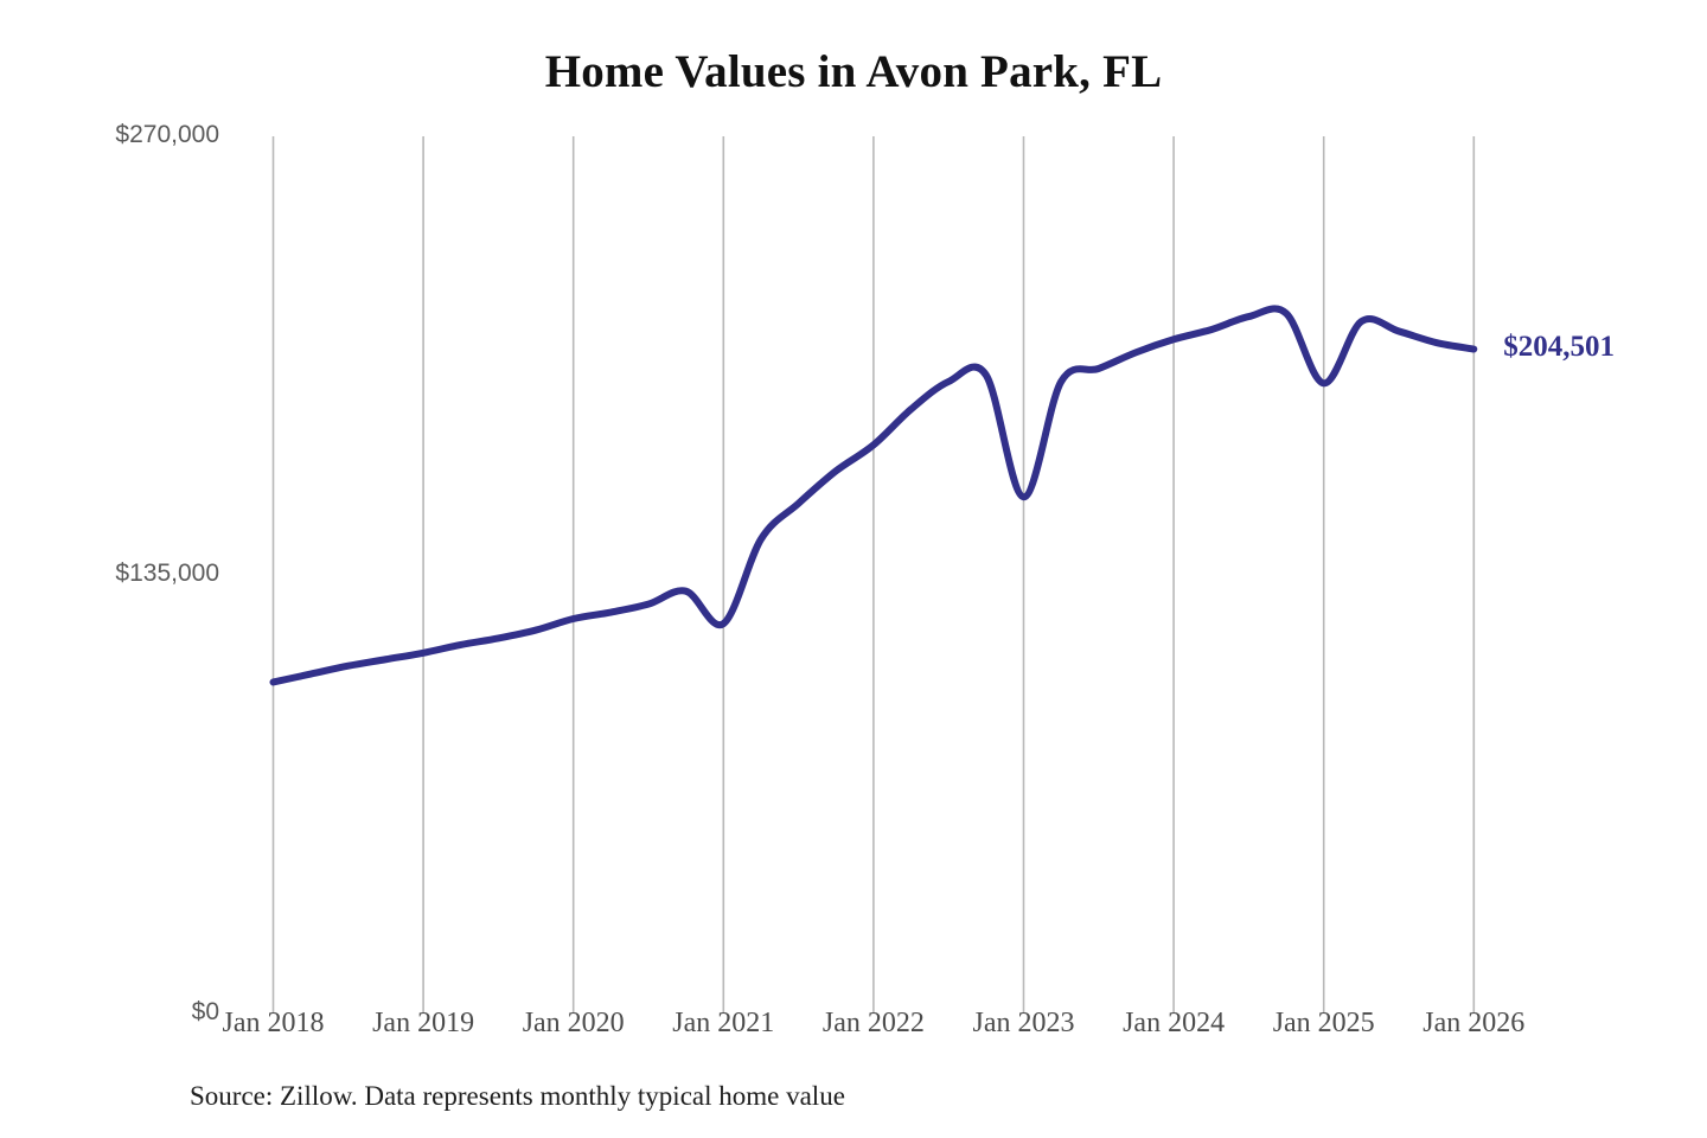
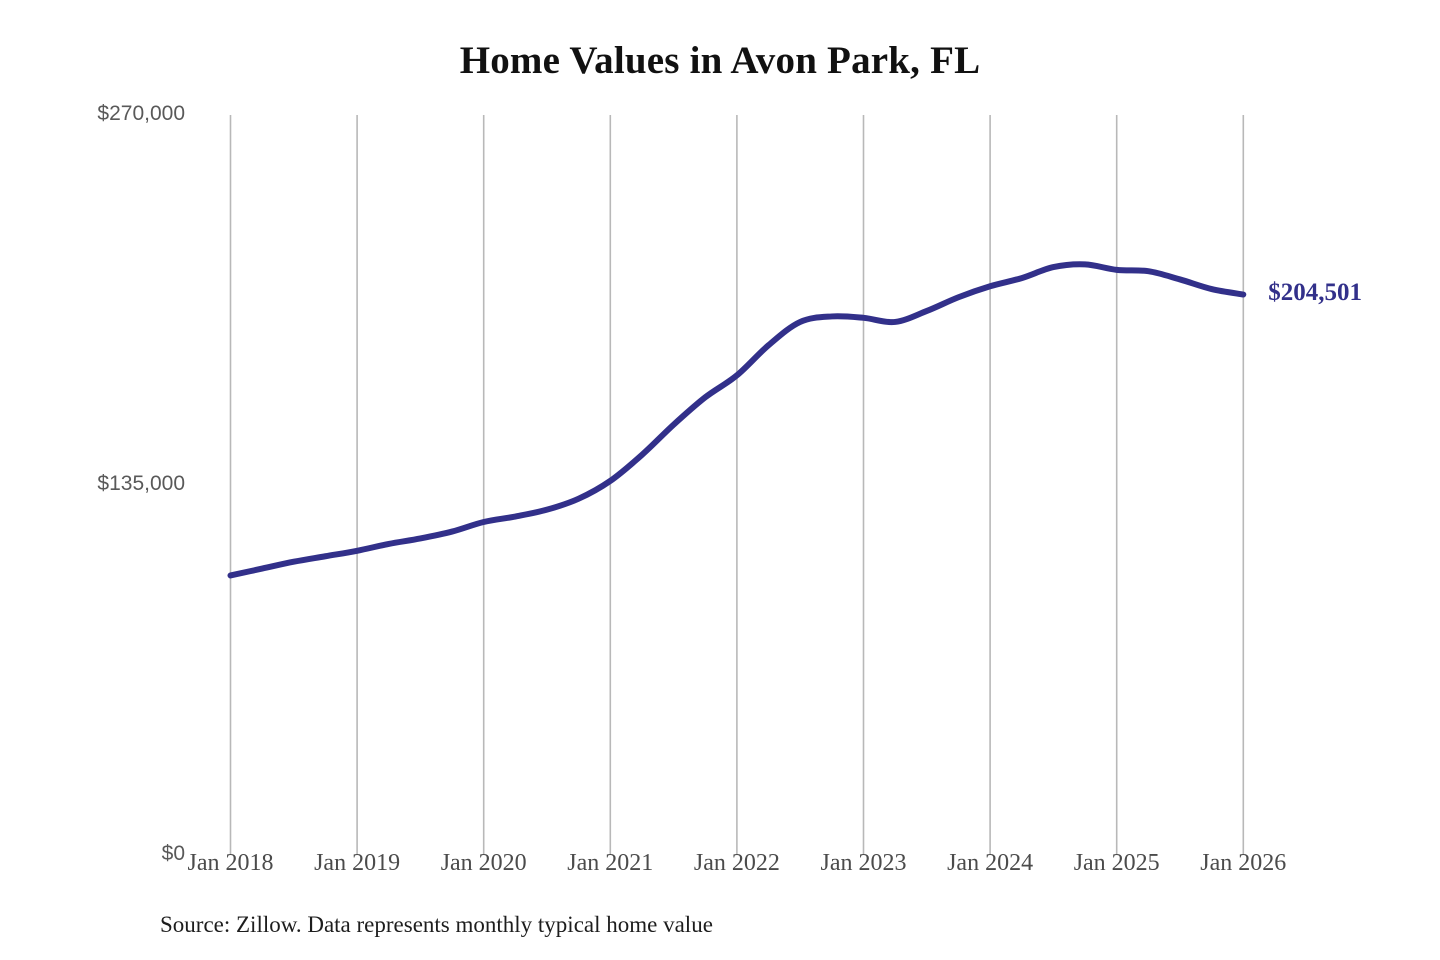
Jan 2021: $120000 -> $136000
Jan 2023: $159000 -> $196000
Jan 2025: $194000 -> $214000
